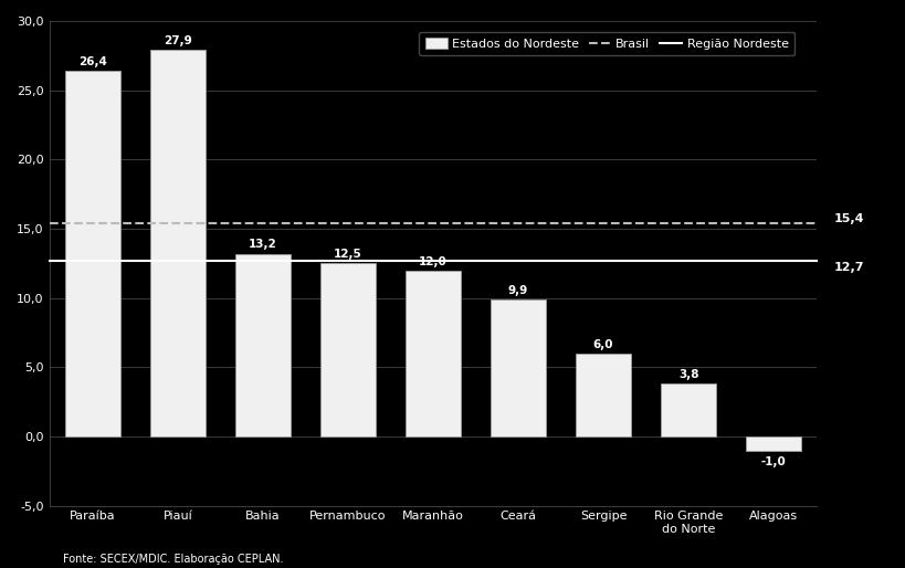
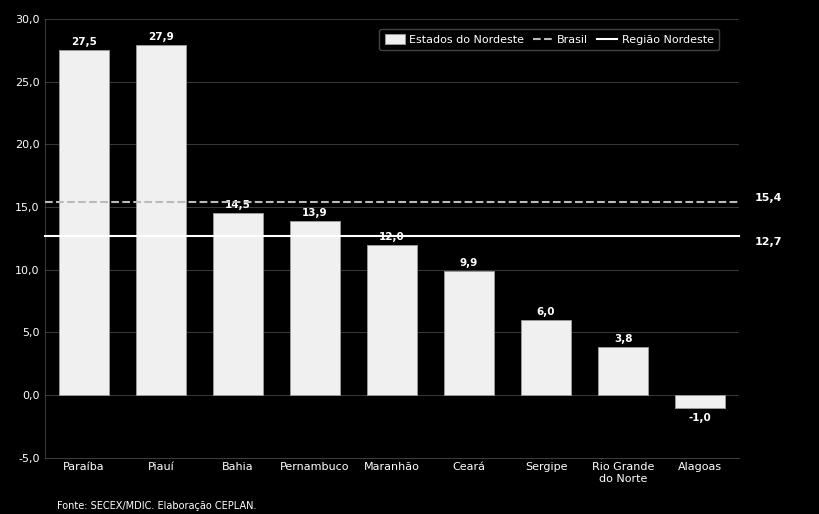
Paraíba: 26,4 -> 27,5
Bahia: 13,2 -> 14,5
Pernambuco: 12,5 -> 13,9
